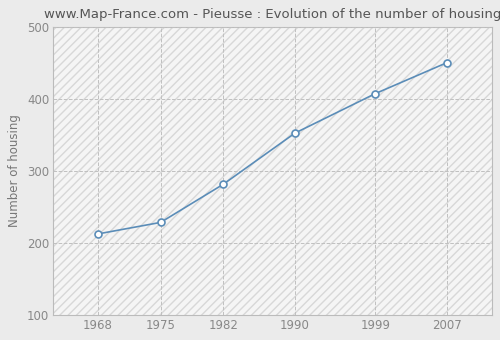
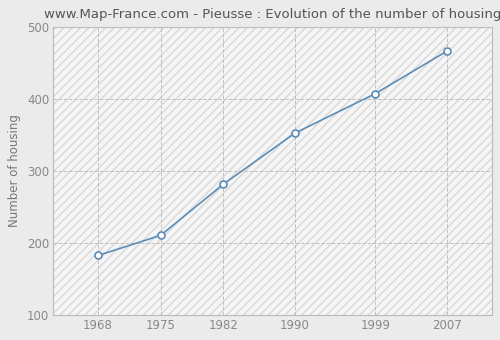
1968: 212 -> 182
1975: 228 -> 210
2007: 450 -> 466
